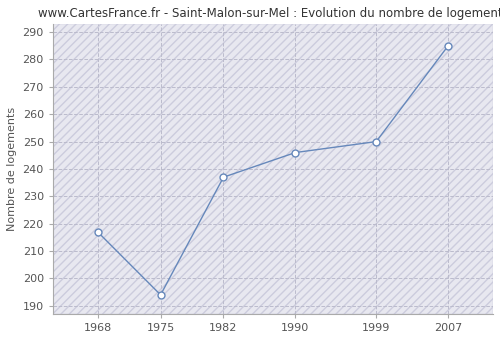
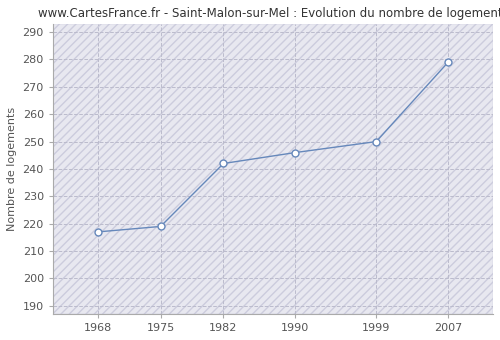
1975: 194 -> 219
1982: 237 -> 242
2007: 285 -> 279
